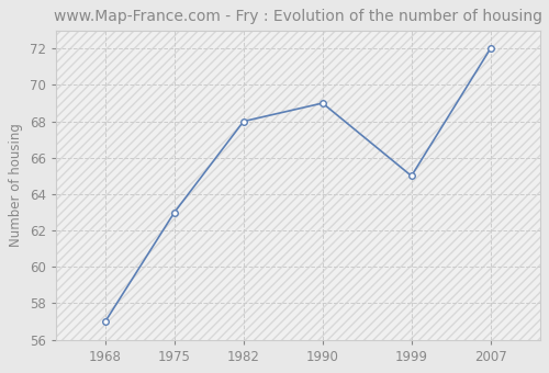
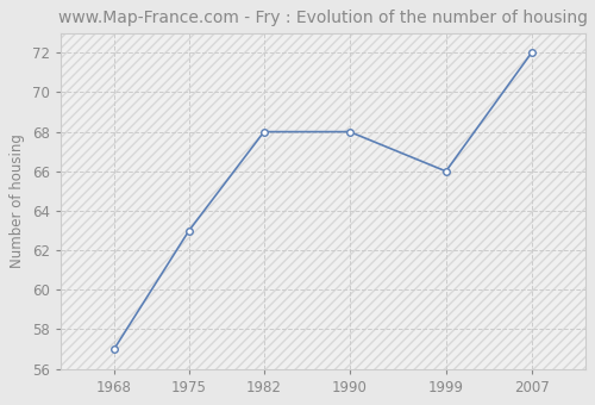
1990: 69 -> 68
1999: 65 -> 66
